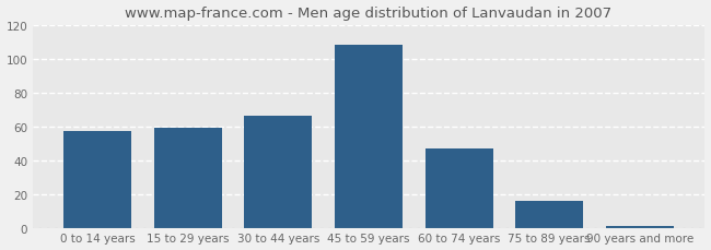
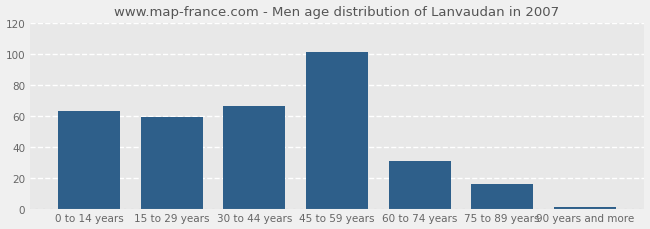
0 to 14 years: 57 -> 63
45 to 59 years: 108 -> 101
60 to 74 years: 47 -> 31
